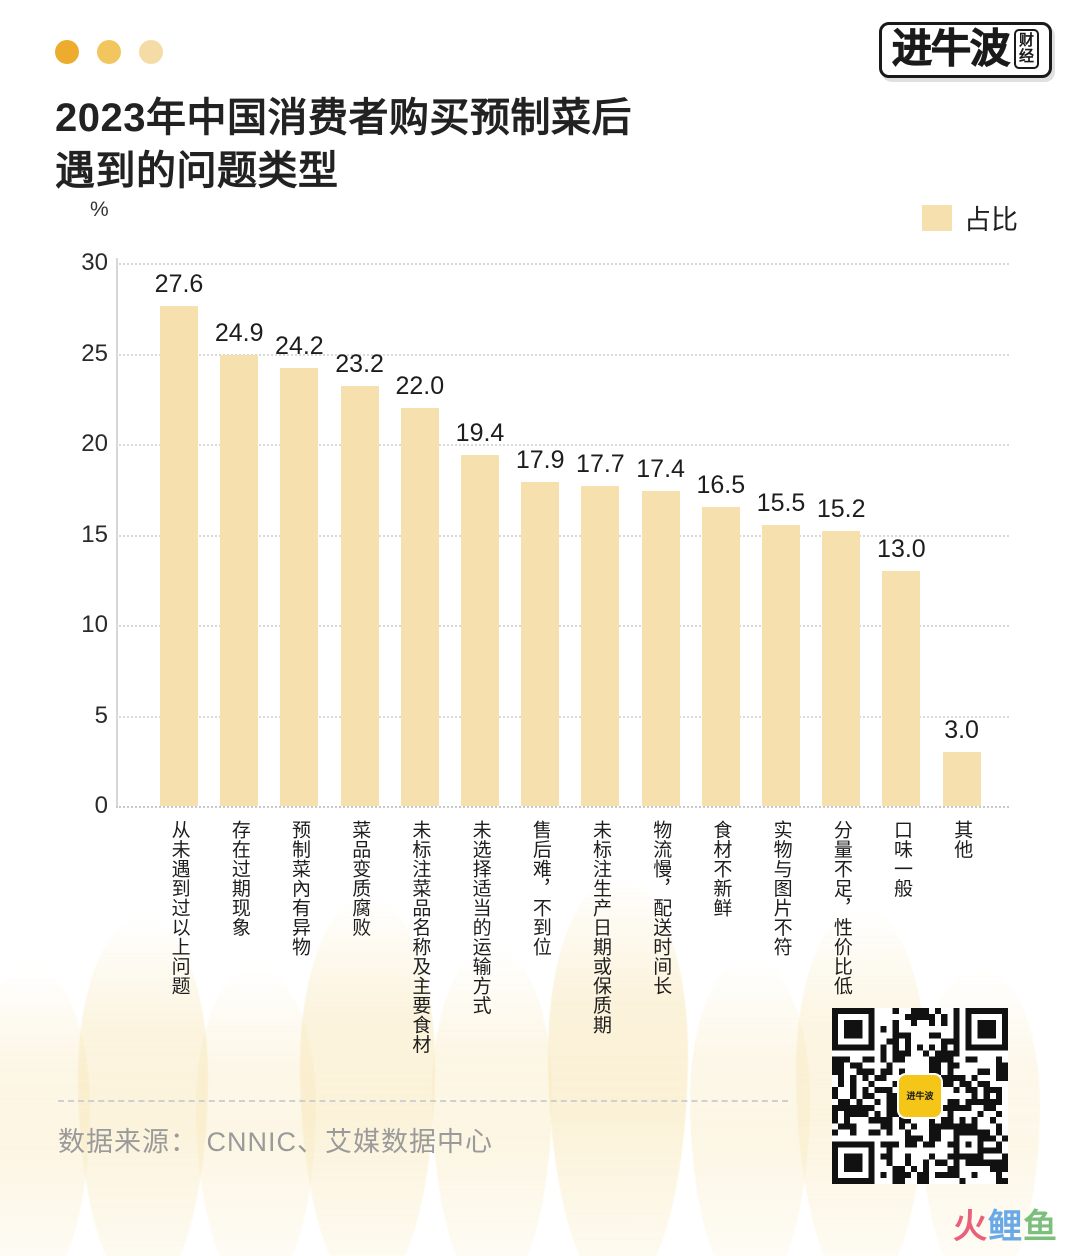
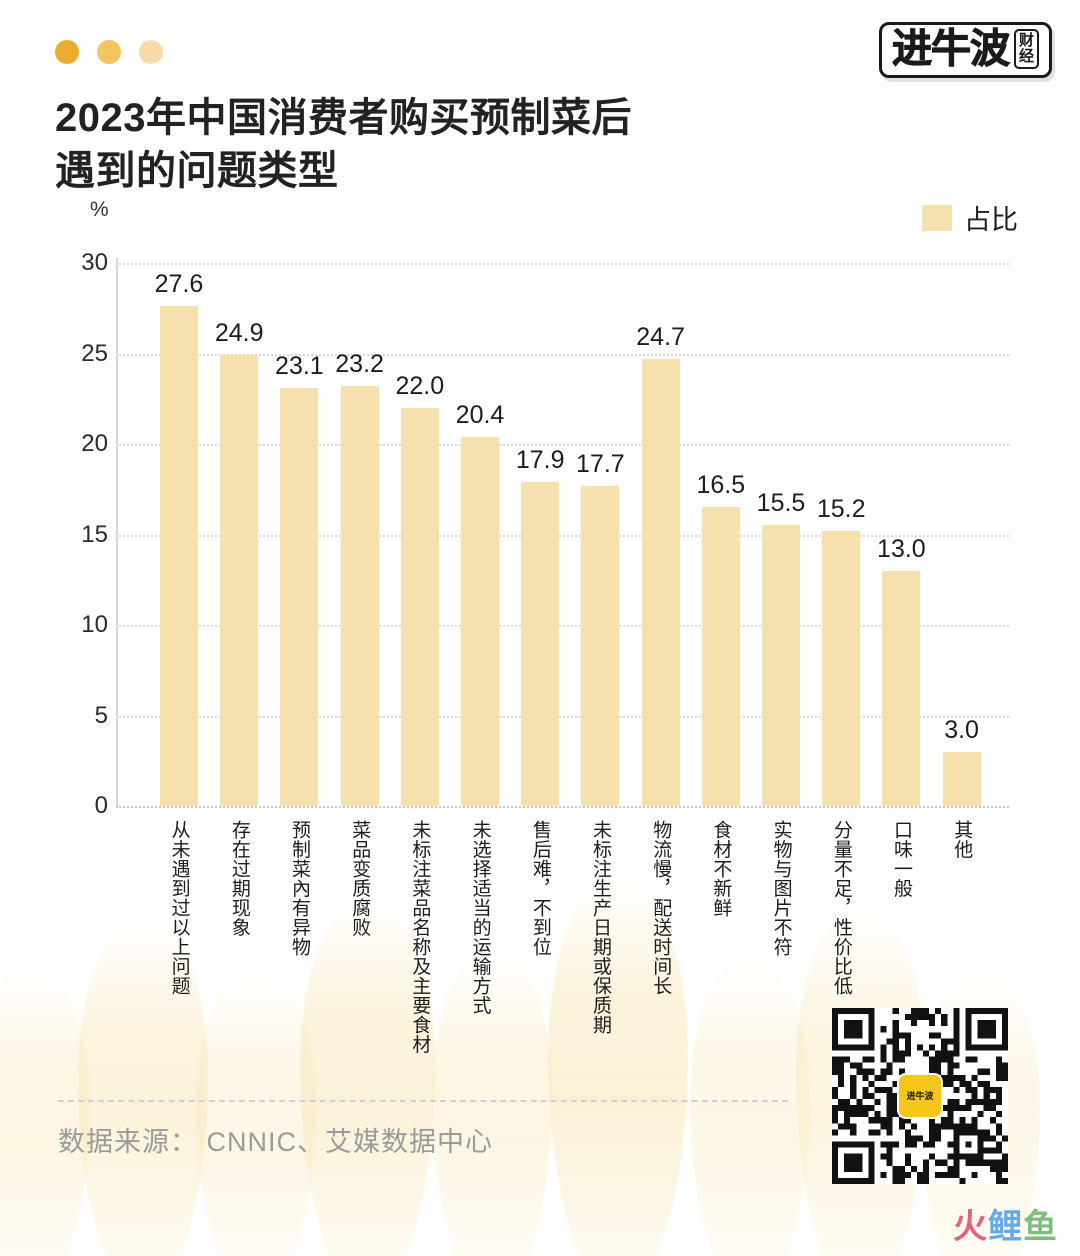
预制菜內有异物: 24.2 -> 23.1
未选择适当的运输方式: 19.4 -> 20.4
物流慢，配送时间长: 17.4 -> 24.7
